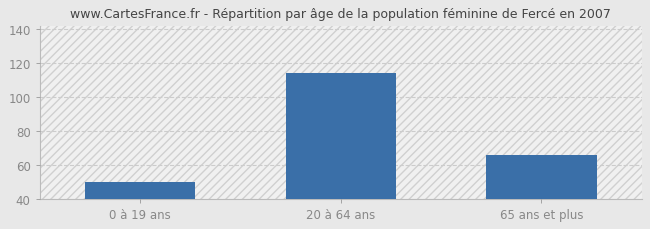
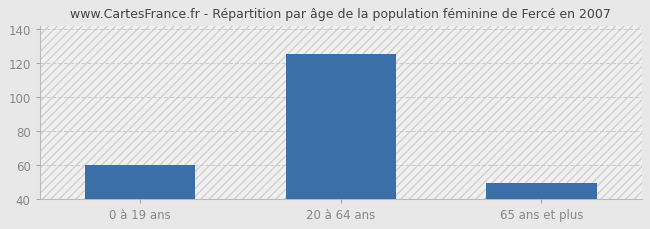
0 à 19 ans: 50 -> 60
20 à 64 ans: 114 -> 125
65 ans et plus: 66 -> 49
